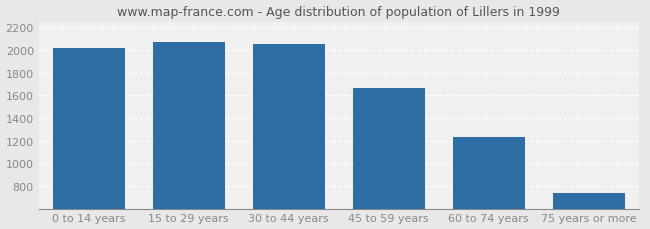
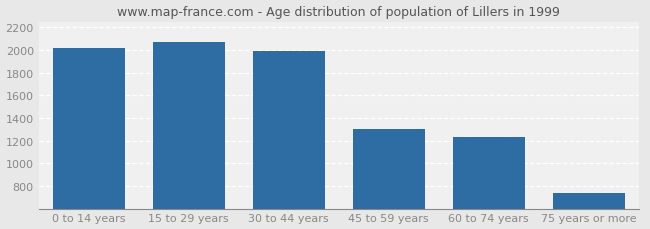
30 to 44 years: 2050 -> 1990
45 to 59 years: 1660 -> 1300
